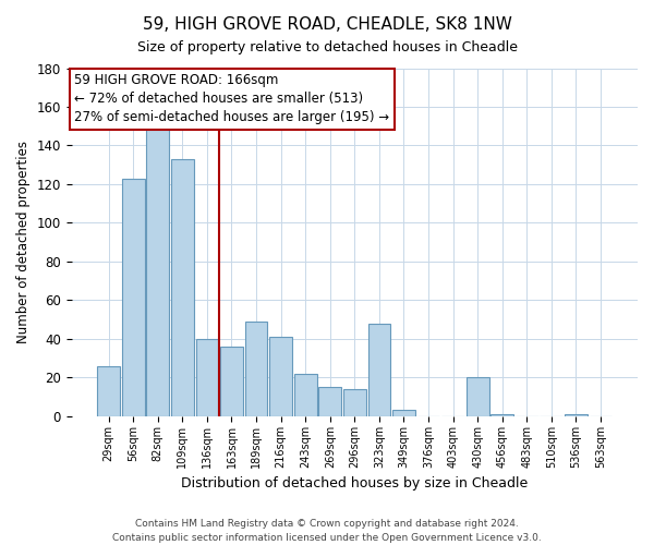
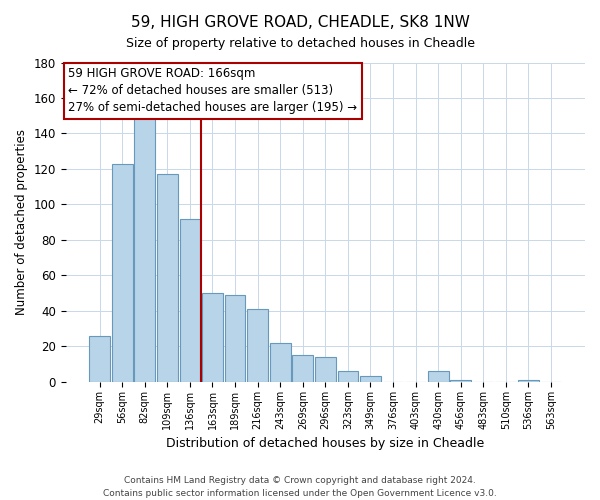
109sqm: 133 -> 117
136sqm: 40 -> 92
163sqm: 36 -> 50
323sqm: 48 -> 6
430sqm: 20 -> 6
